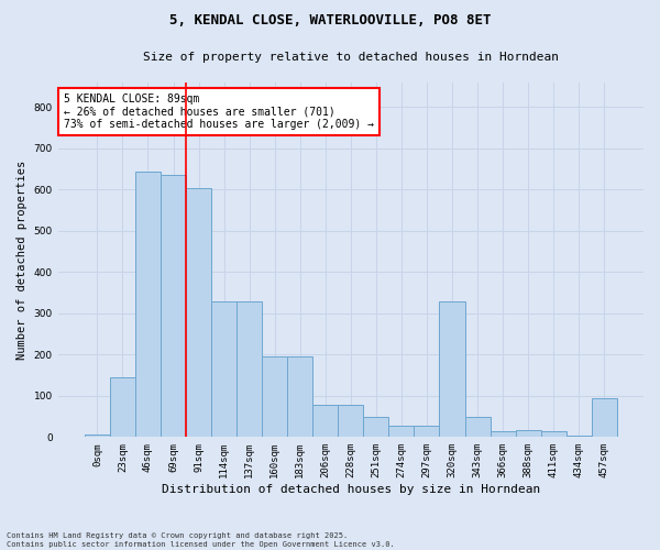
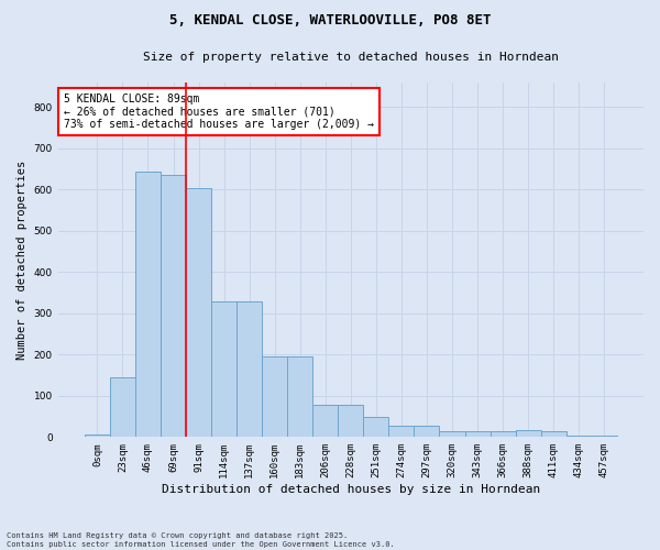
320sqm: 330 -> 13
343sqm: 50 -> 13
457sqm: 95 -> 4
